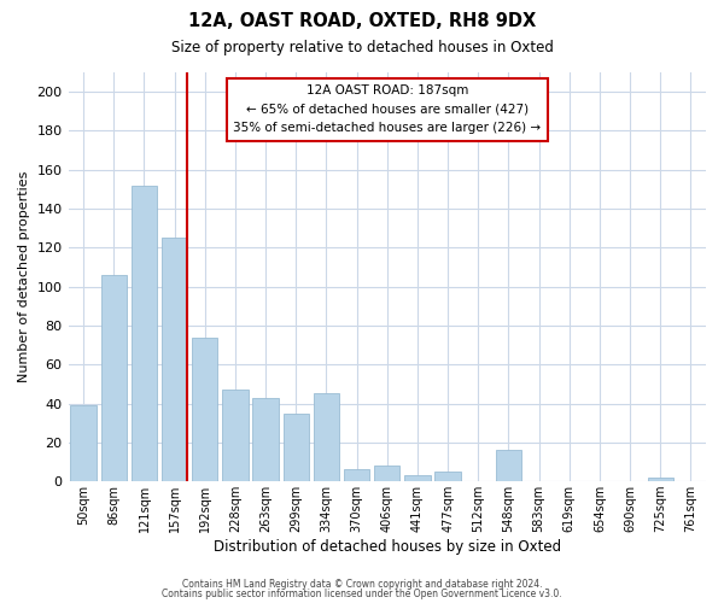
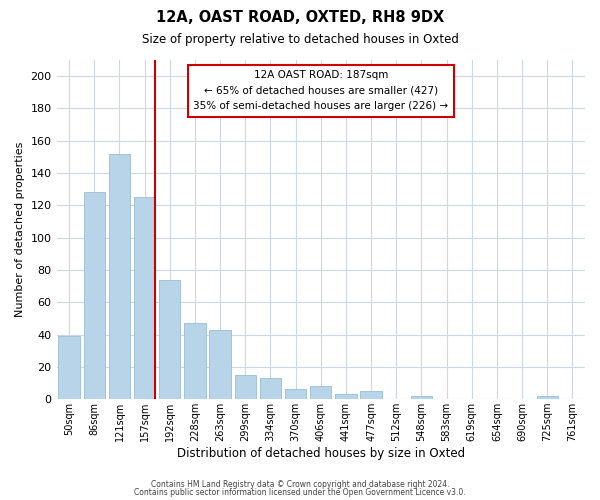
86sqm: 106 -> 128
299sqm: 35 -> 15
334sqm: 45 -> 13
548sqm: 16 -> 2
